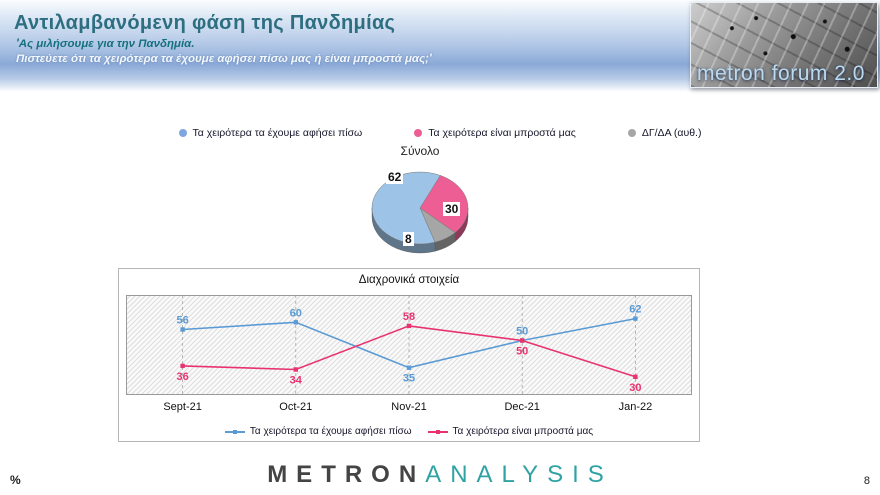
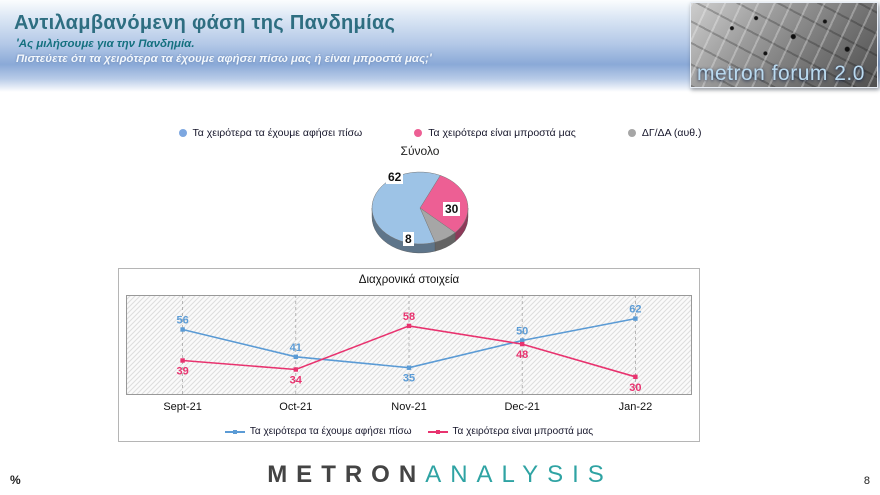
Διαχρονικά στοιχεία/Τα χειρότερα είναι μπροστά μας/Sept-21: 36 -> 39
Διαχρονικά στοιχεία/Τα χειρότερα τα έχουμε αφήσει πίσω/Oct-21: 60 -> 41
Διαχρονικά στοιχεία/Τα χειρότερα είναι μπροστά μας/Dec-21: 50 -> 48
